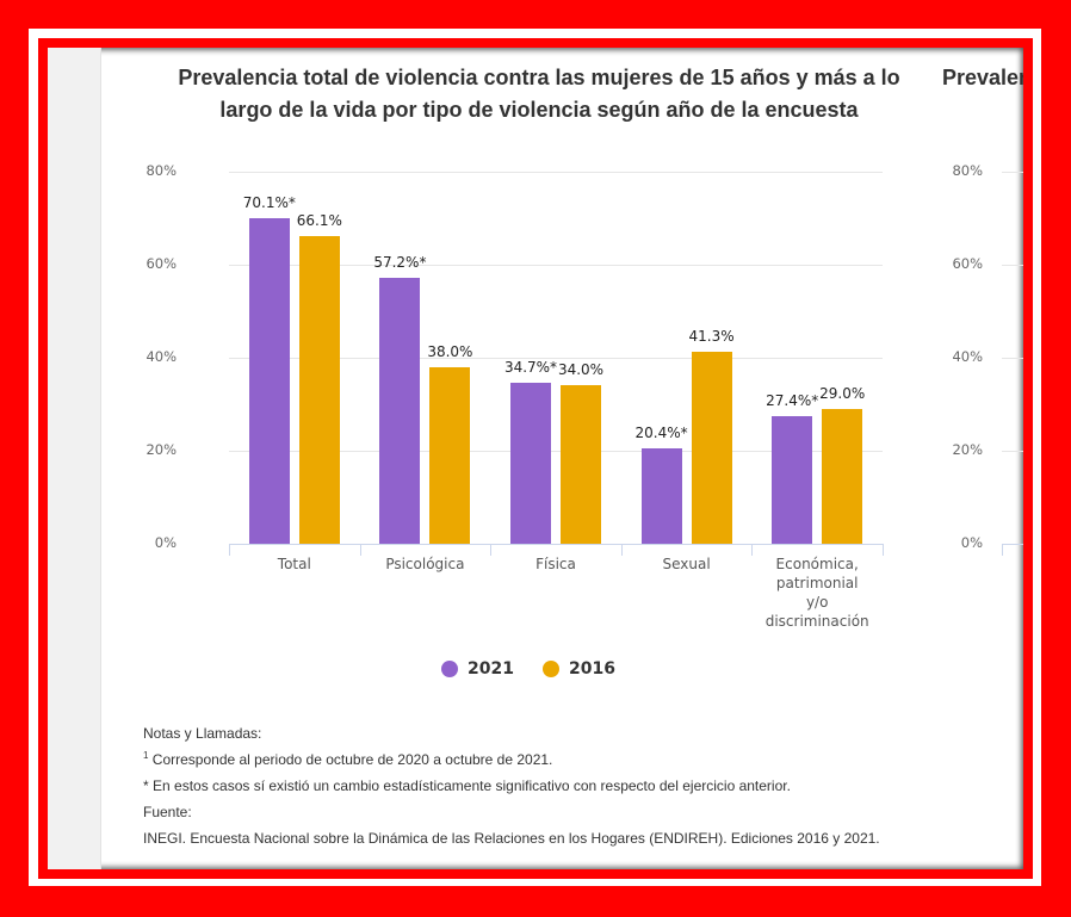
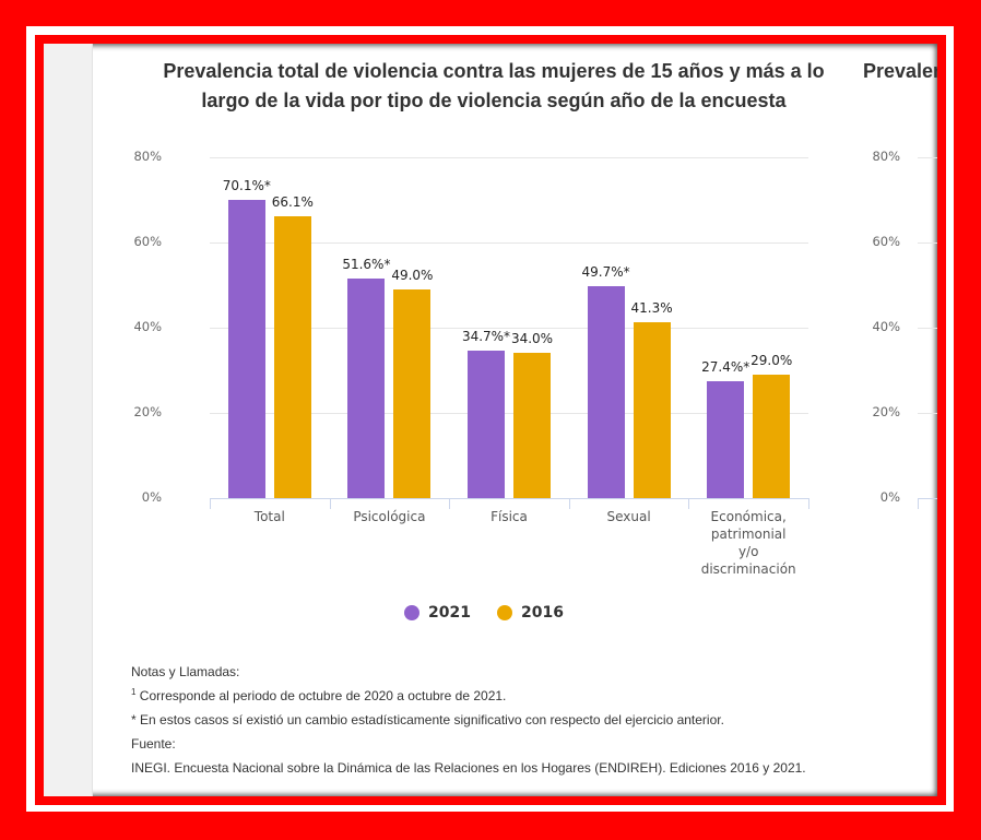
2021/Psicológica: 57.2 -> 51.6
2016/Psicológica: 38.0% -> 49.0%
2021/Sexual: 20.4 -> 49.7
